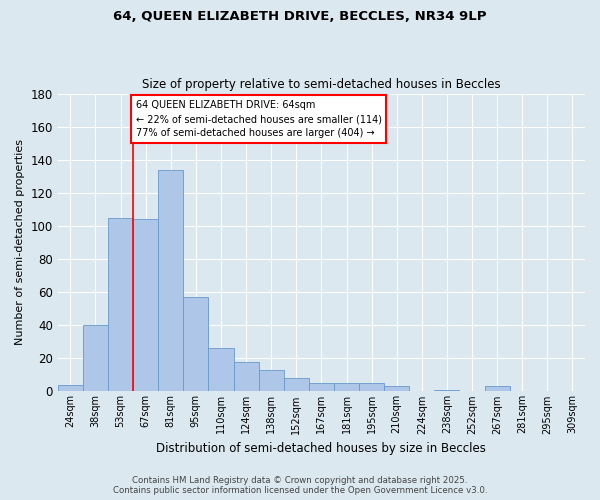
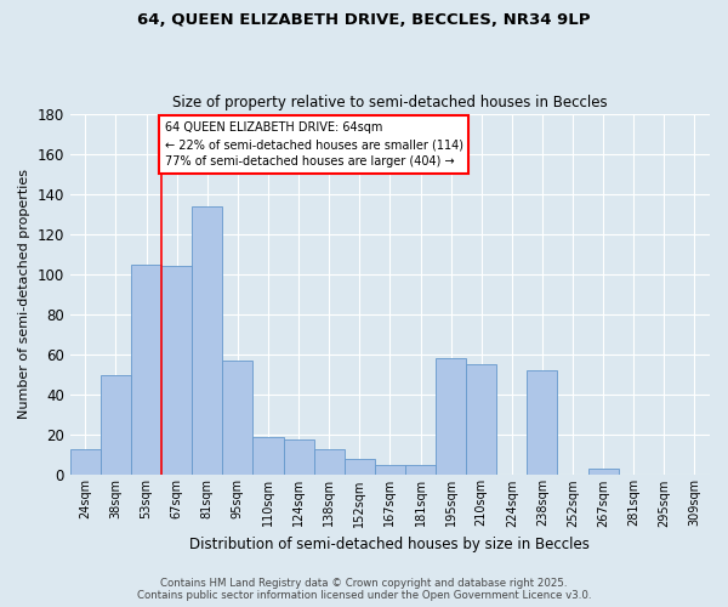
24sqm: 4 -> 13
38sqm: 40 -> 50
110sqm: 26 -> 19
195sqm: 5 -> 58
210sqm: 3 -> 55
238sqm: 1 -> 52
